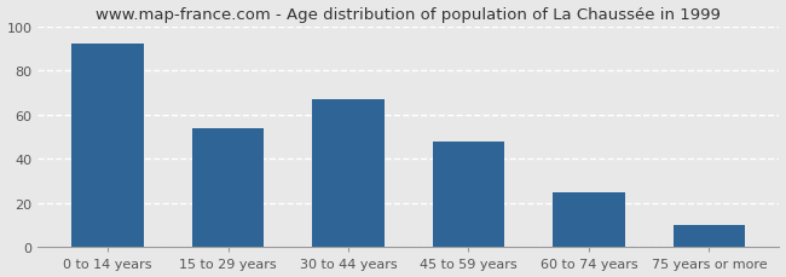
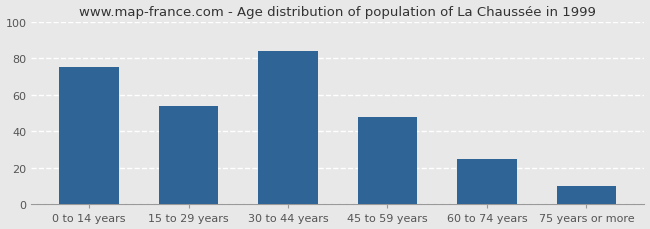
0 to 14 years: 92 -> 75
30 to 44 years: 67 -> 84
